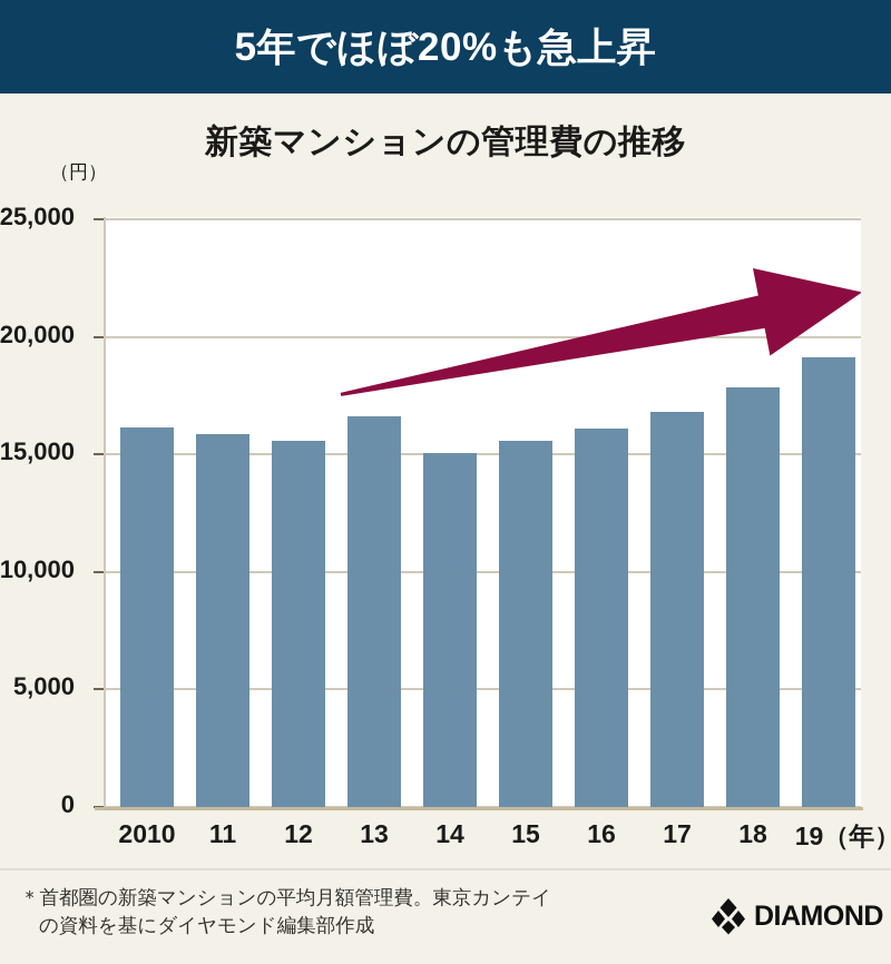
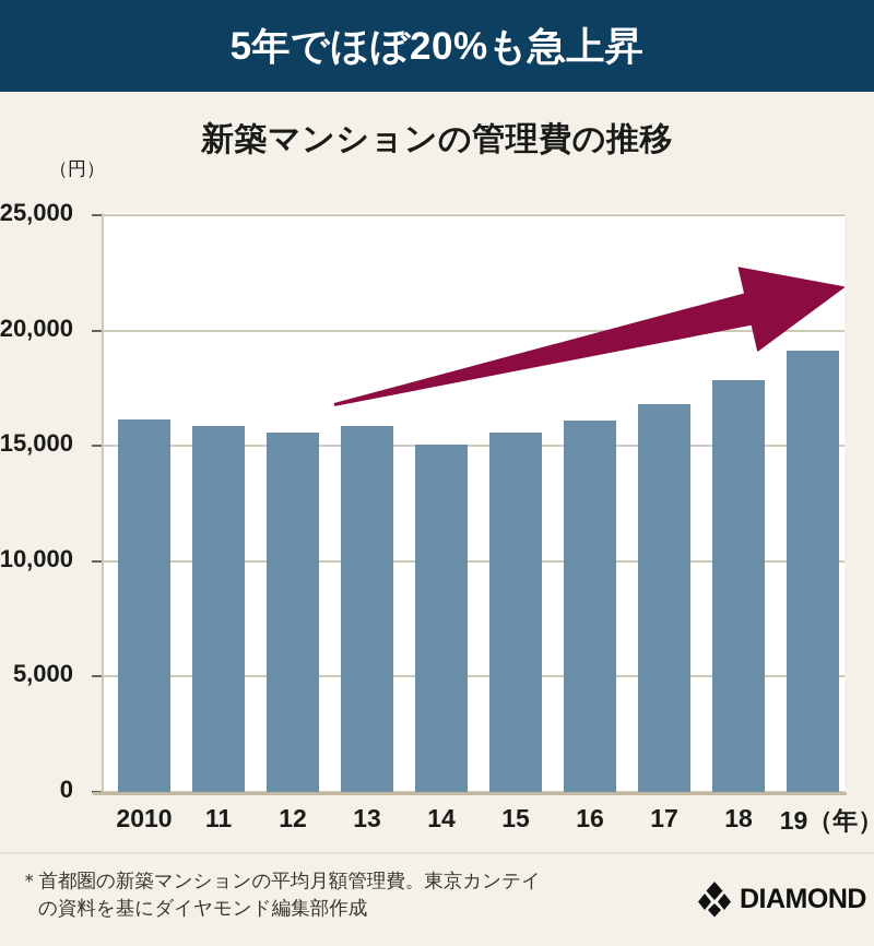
13: 16600 -> 15800
